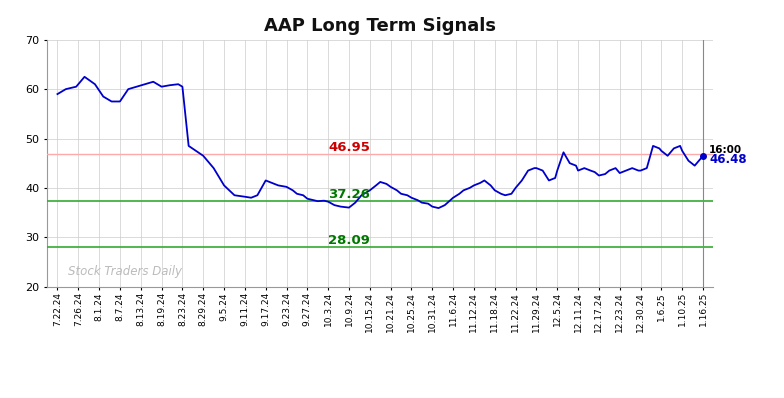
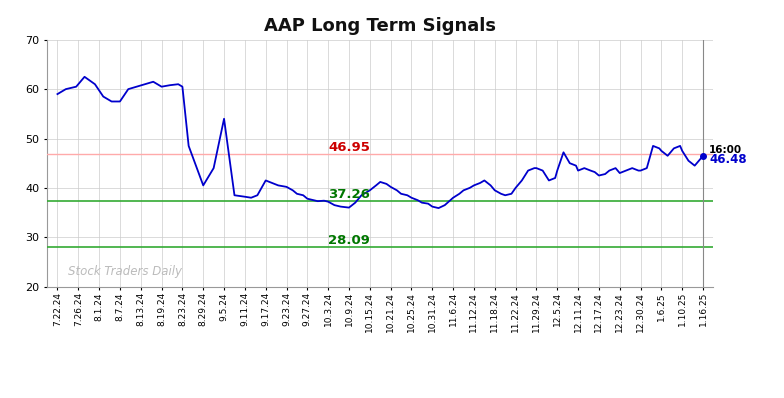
8.29.24: 46.5 -> 40.5
9.5.24: 40.5 -> 54.0
